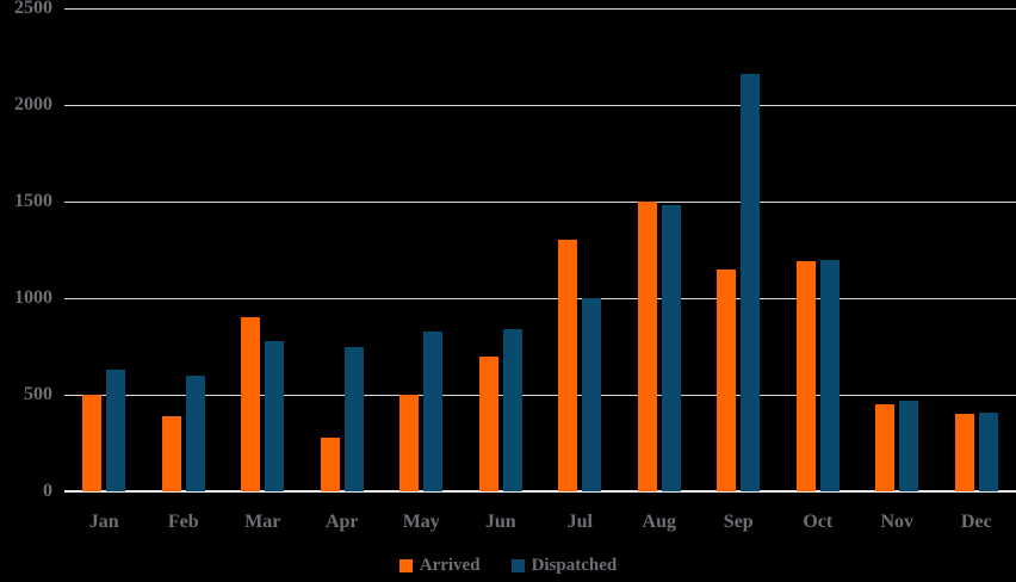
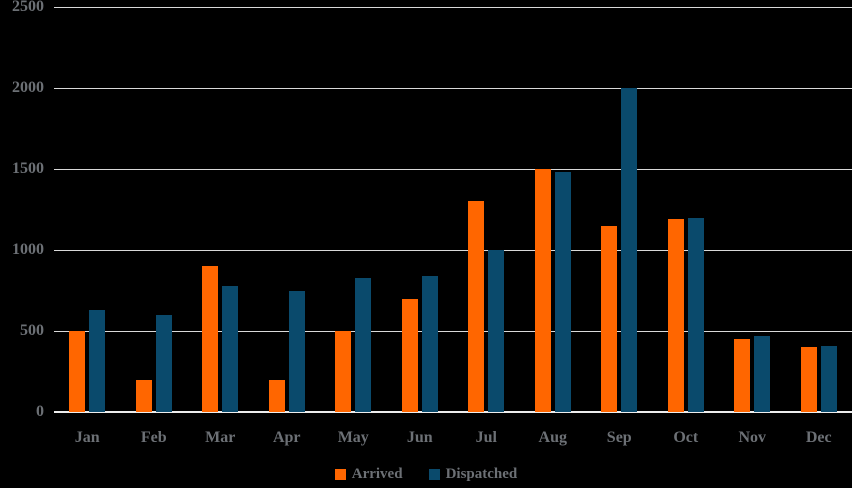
Arrived/Feb: 390 -> 200
Arrived/Apr: 280 -> 200
Dispatched/Sep: 2160 -> 2000
